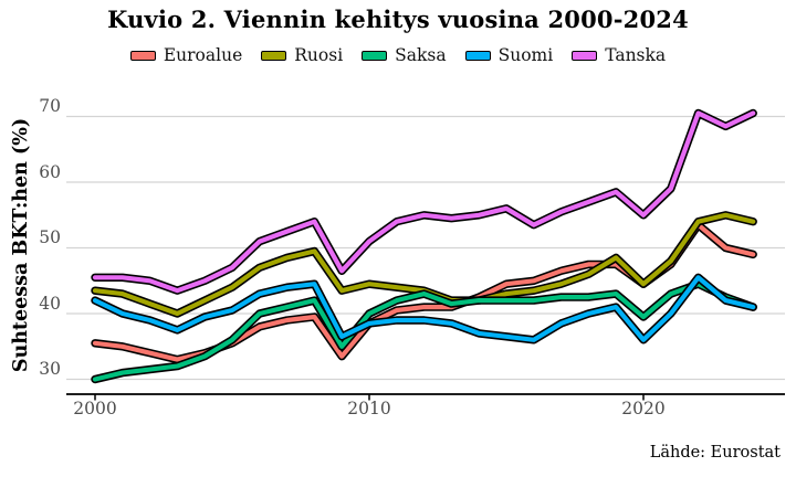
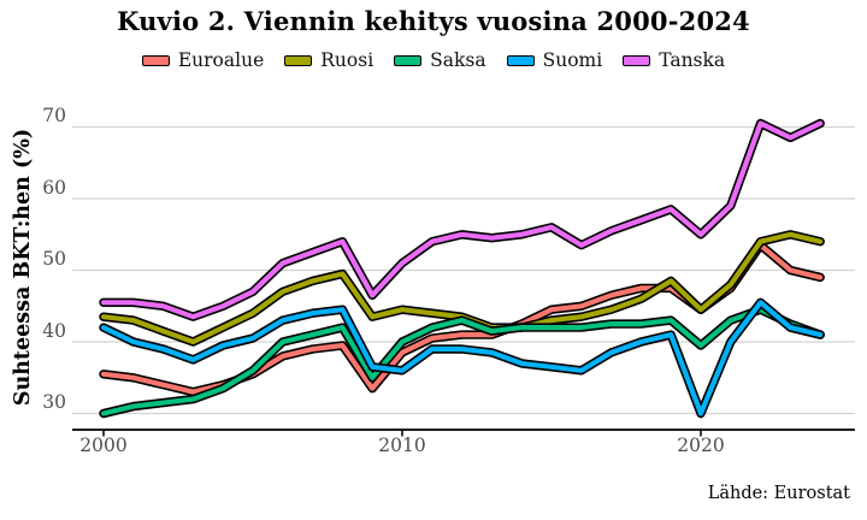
Suomi/2010: 38 -> 36
Suomi/2020: 36 -> 30
